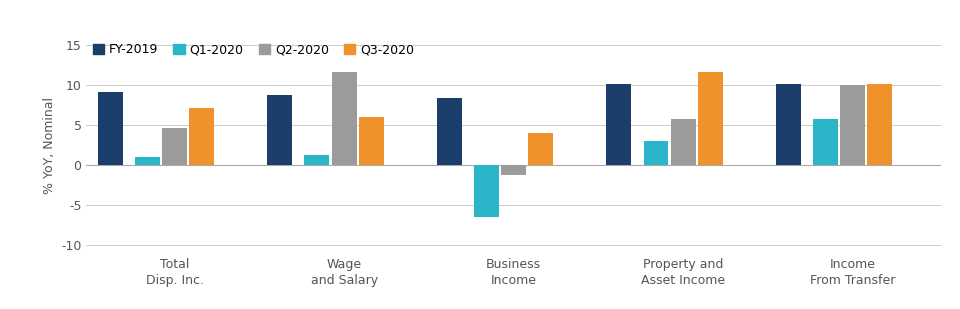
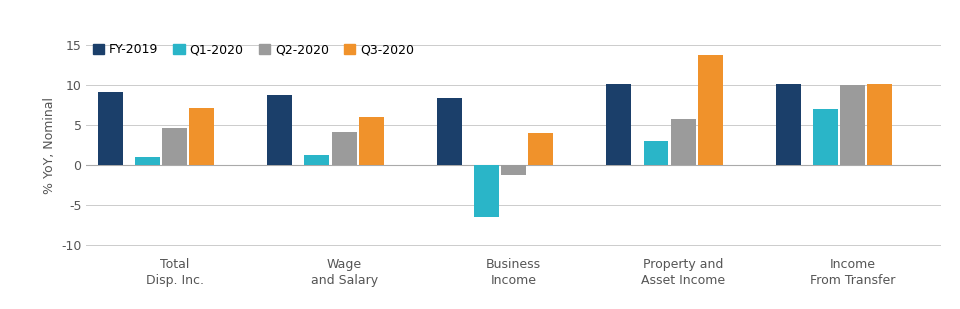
Q2-2020/Wage and Salary: 11.6 -> 4.2
Q3-2020/Property and Asset Income: 11.6 -> 13.8
Q1-2020/Income From Transfer: 5.8 -> 7.0
